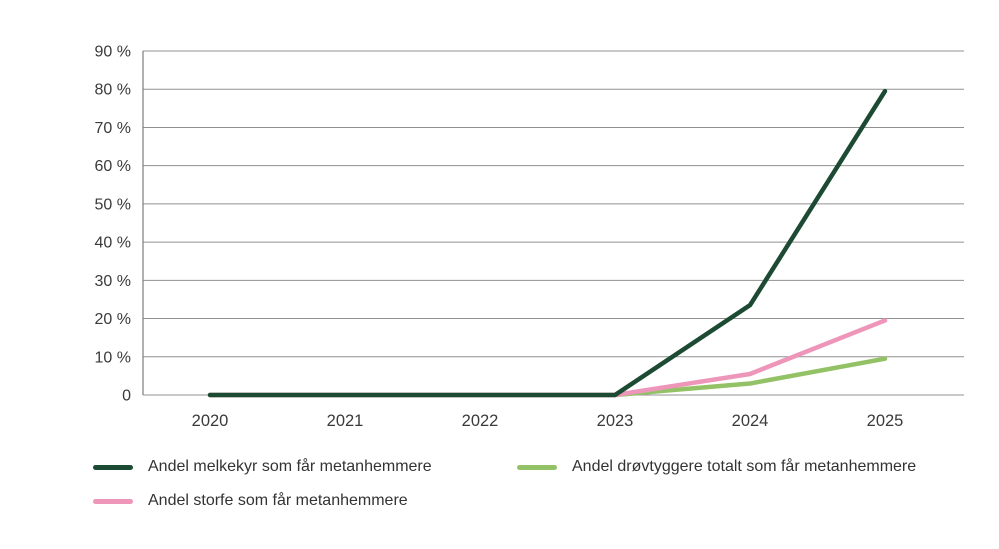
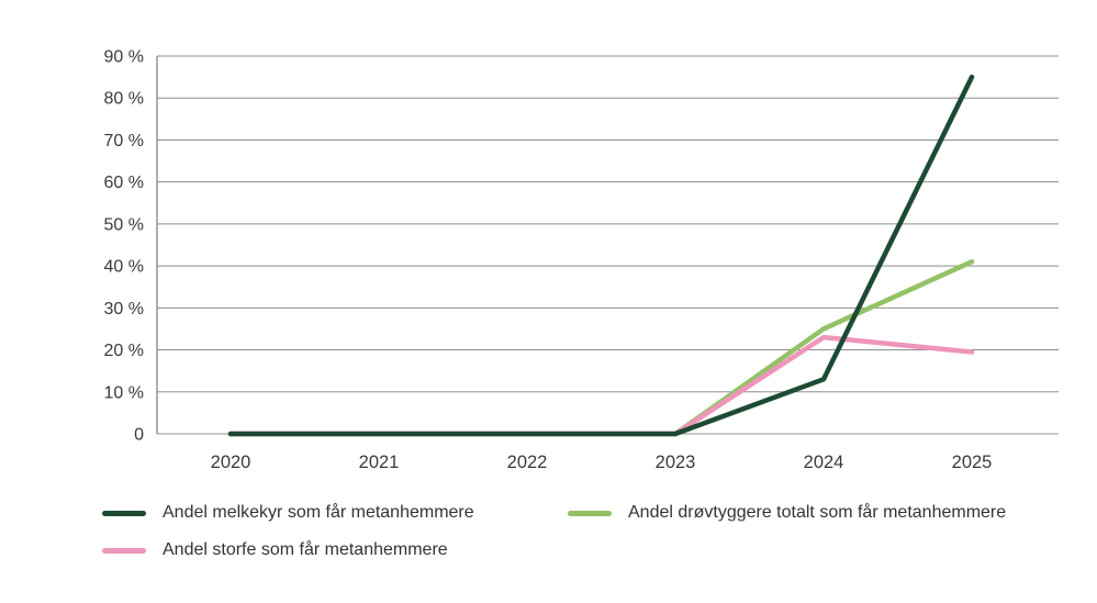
Andel melkekyr som får metanhemmere/2024: 24% -> 13%
Andel drøvtyggere totalt som får metanhemmere/2024: 3% -> 25%
Andel storfe som får metanhemmere/2024: 6% -> 23%
Andel melkekyr som får metanhemmere/2025: 80% -> 85%
Andel drøvtyggere totalt som får metanhemmere/2025: 10% -> 41%
